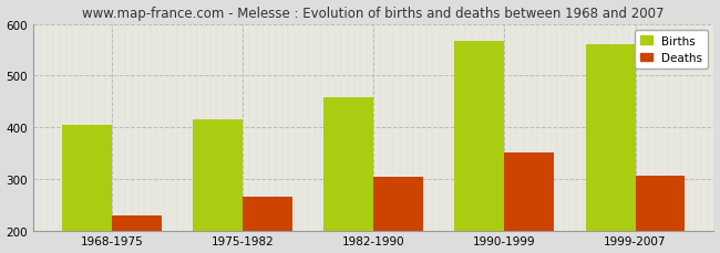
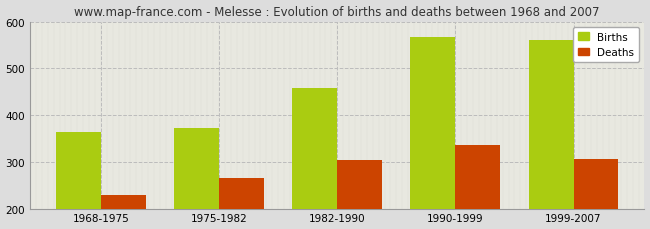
Births/1968-1975: 405 -> 363
Births/1975-1982: 415 -> 372
Deaths/1990-1999: 350 -> 335
